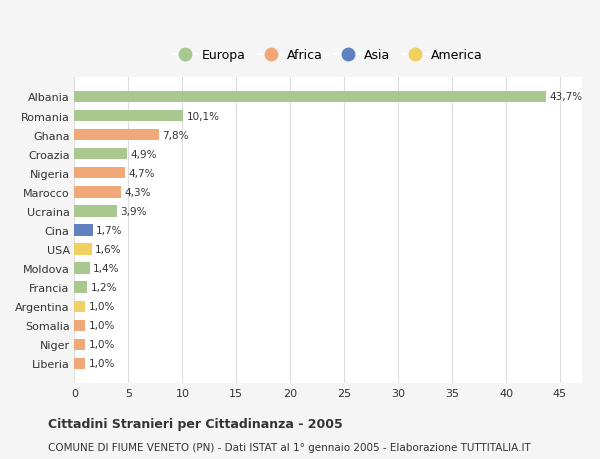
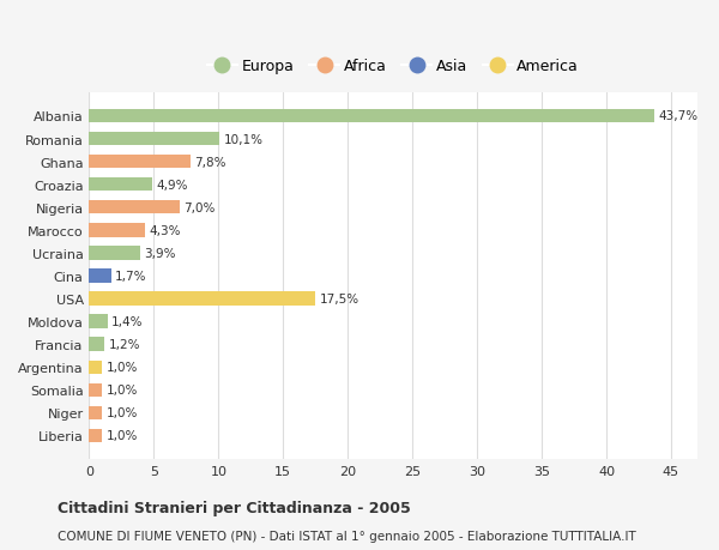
Nigeria: 4,7% -> 7,0%
USA: 1,6% -> 17,5%
